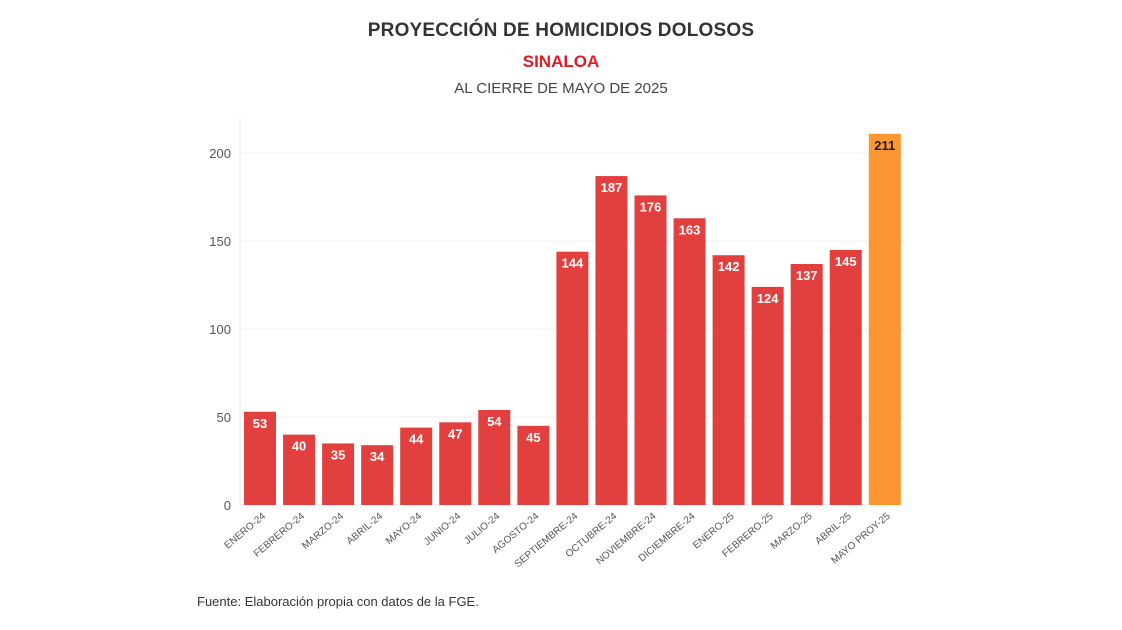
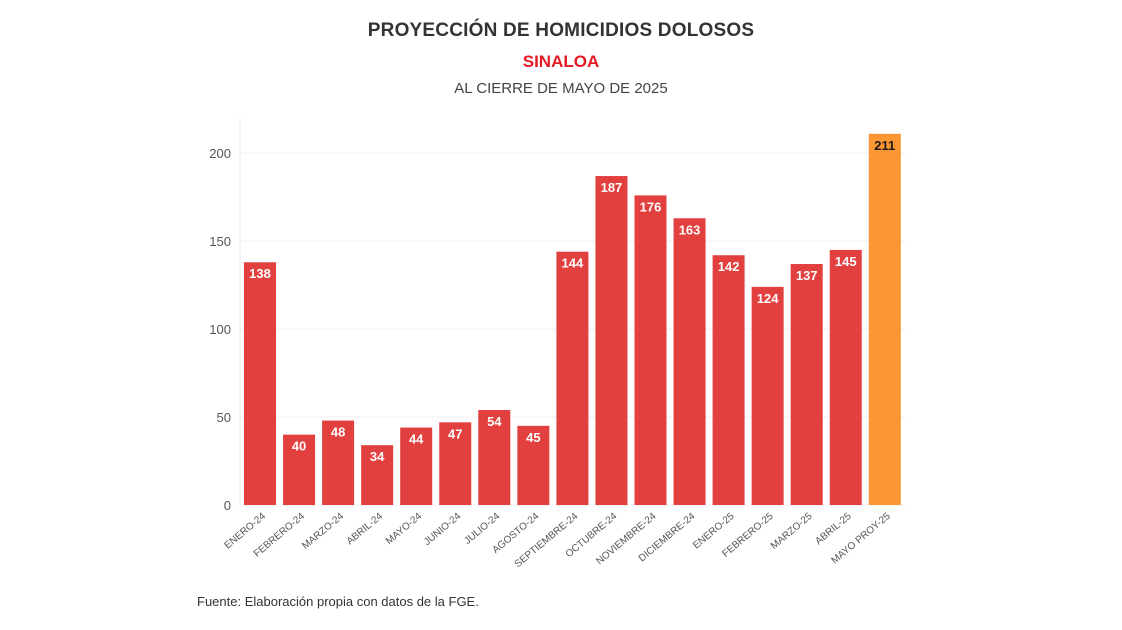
ENERO-24: 53 -> 138
MARZO-24: 35 -> 48
